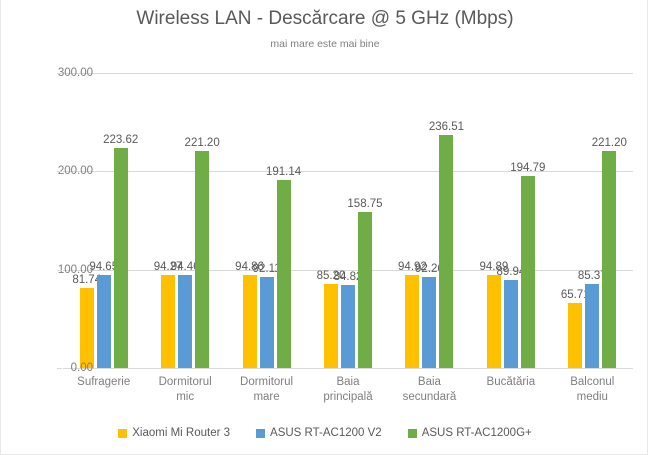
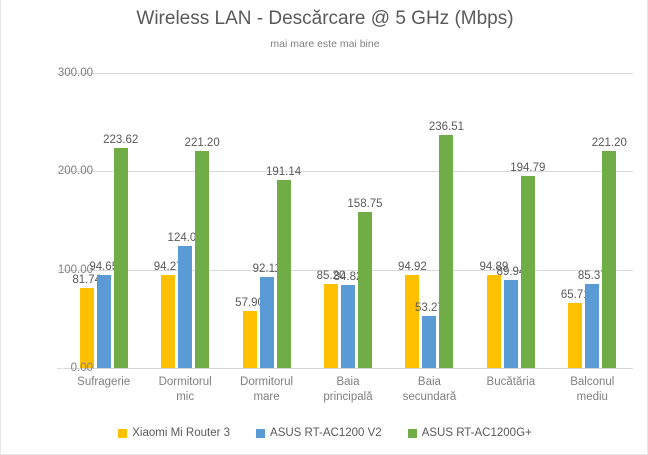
ASUS RT-AC1200 V2/Dormitorul mic: 94.46 -> 124.07
Xiaomi Mi Router 3/Dormitorul mare: 94.86 -> 57.90
ASUS RT-AC1200 V2/Baia secundară: 92.26 -> 53.27
